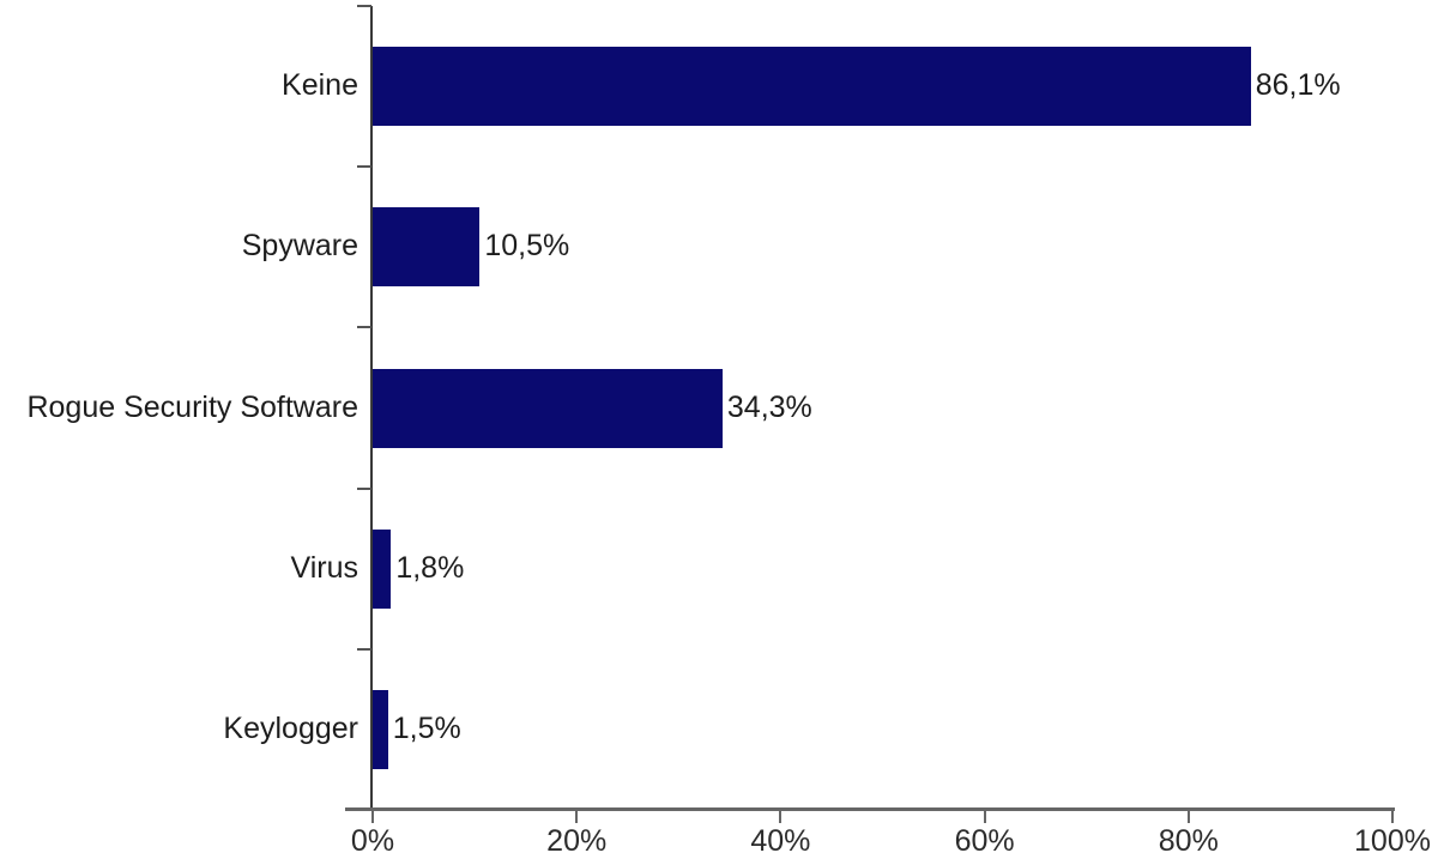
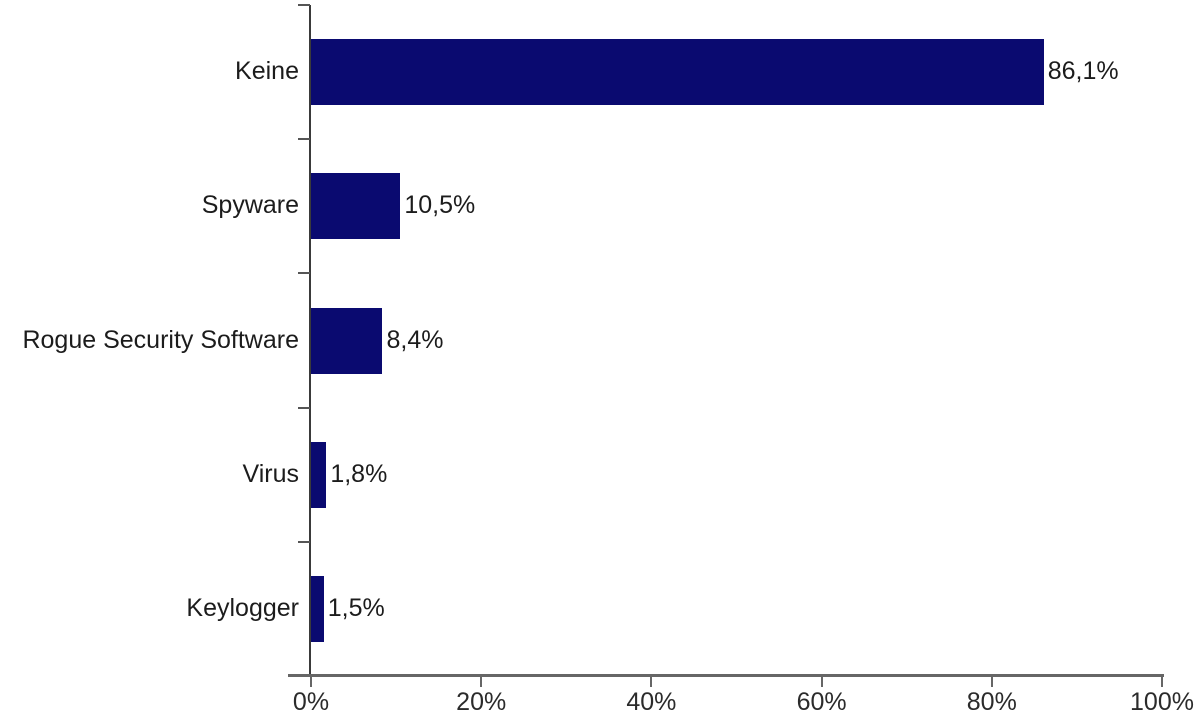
Rogue Security Software: 34,3% -> 8,4%
